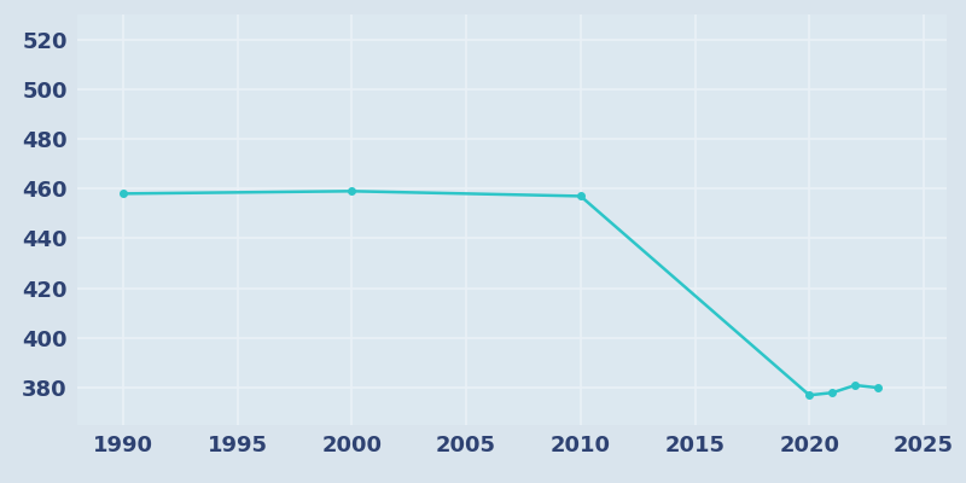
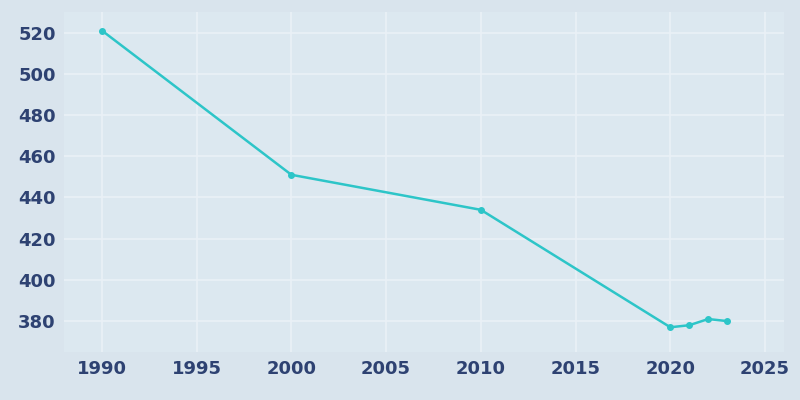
1990: 458 -> 521
2000: 459 -> 451
2010: 457 -> 434
